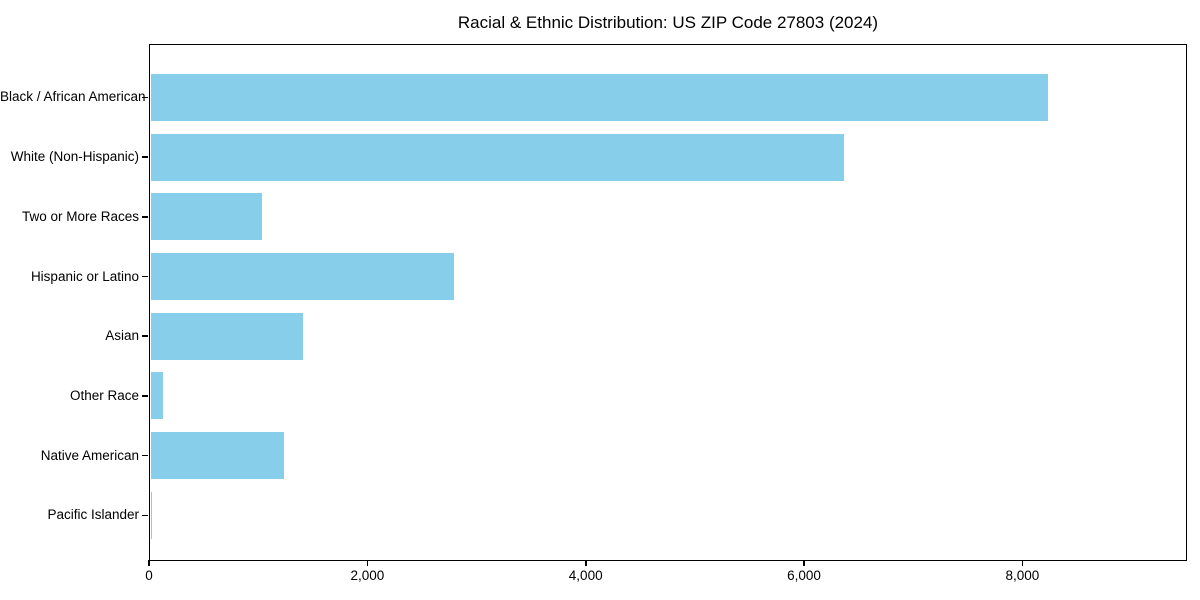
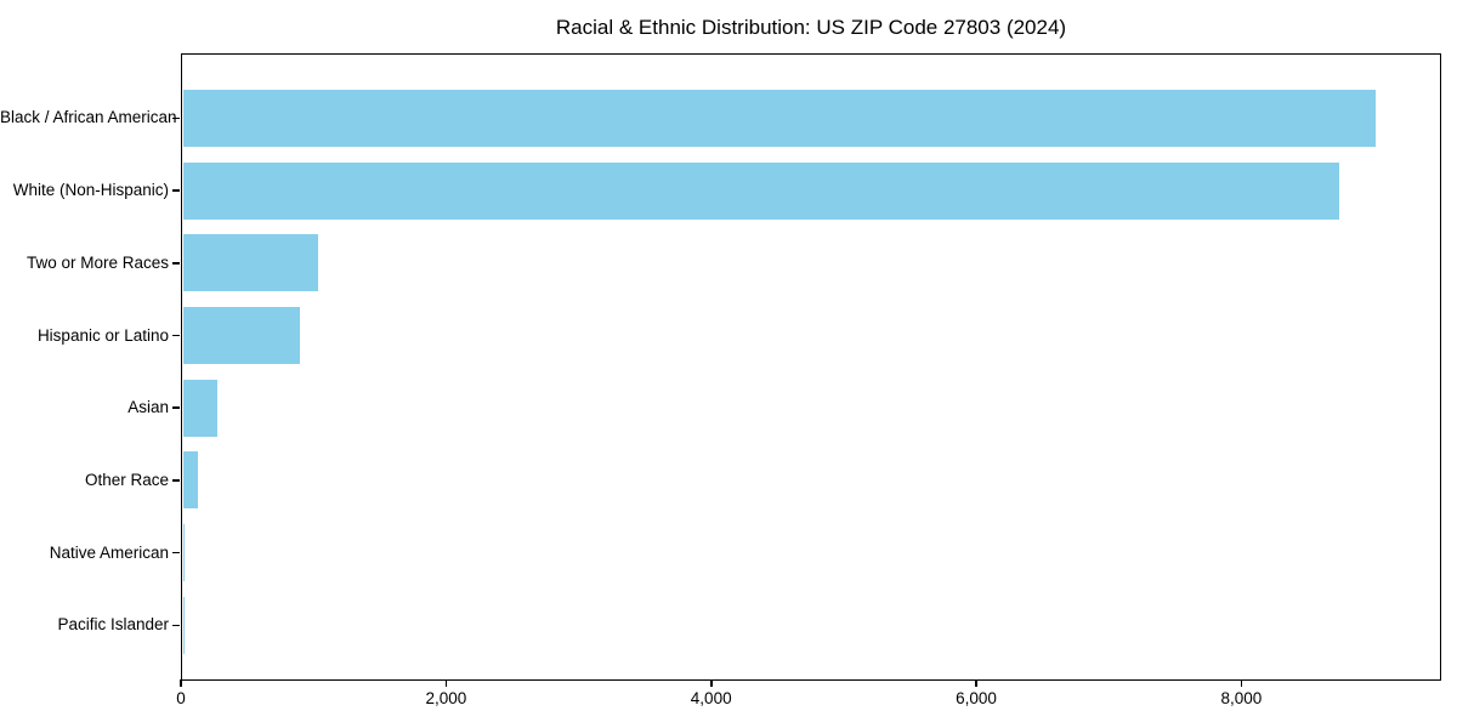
Black / African American: 8220 -> 9000
White (Non-Hispanic): 6350 -> 8720
Hispanic or Latino: 2780 -> 880
Asian: 1390 -> 260
Native American: 1220 -> 10
